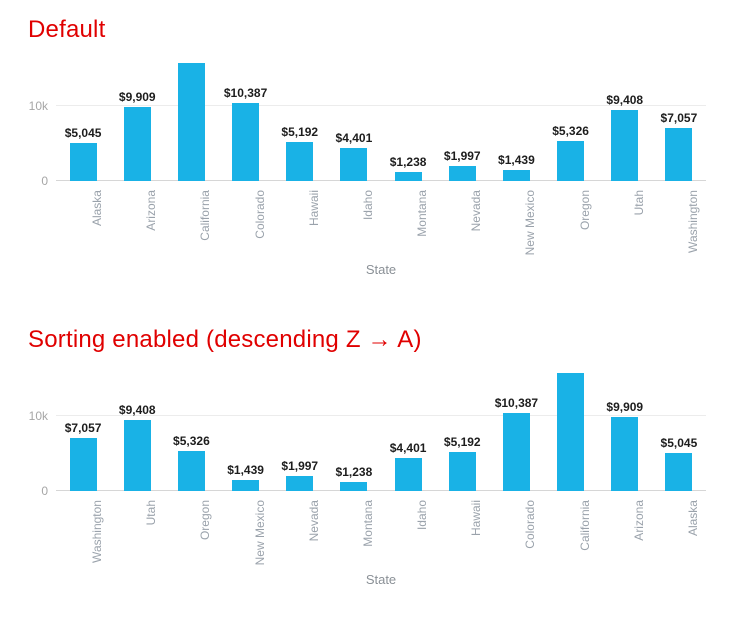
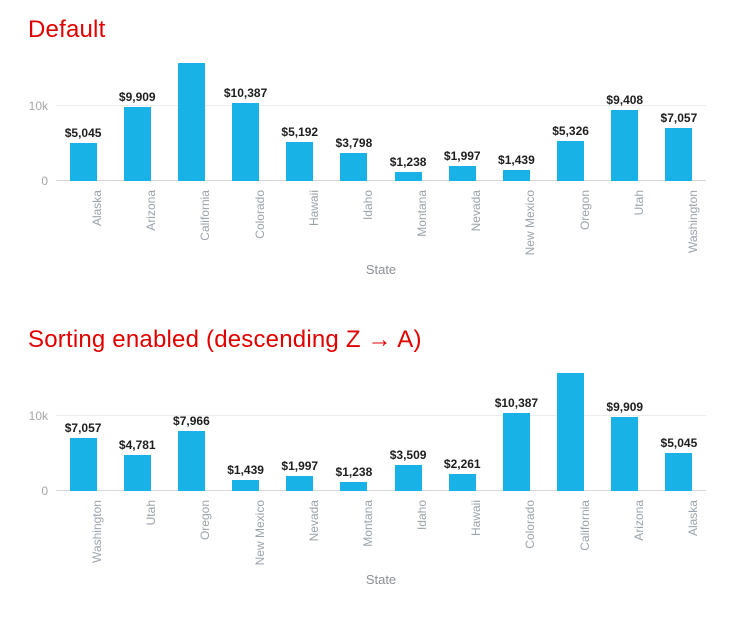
Default/Idaho: $4,401 -> $3,798
Sorting enabled (descending Z → A)/Utah: $9,408 -> $4,781
Sorting enabled (descending Z → A)/Oregon: $5,326 -> $7,966
Sorting enabled (descending Z → A)/Idaho: $4,401 -> $3,509
Sorting enabled (descending Z → A)/Hawaii: $5,192 -> $2,261
